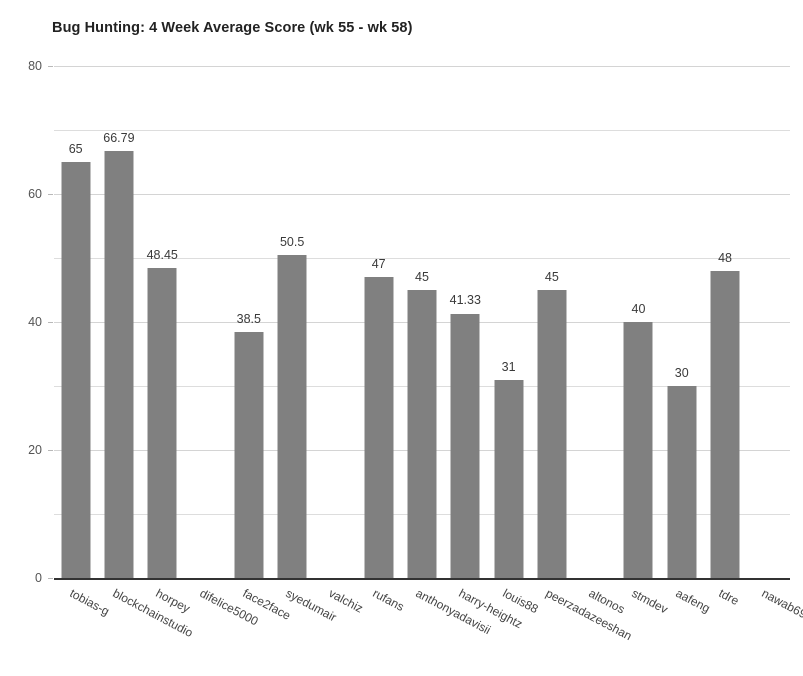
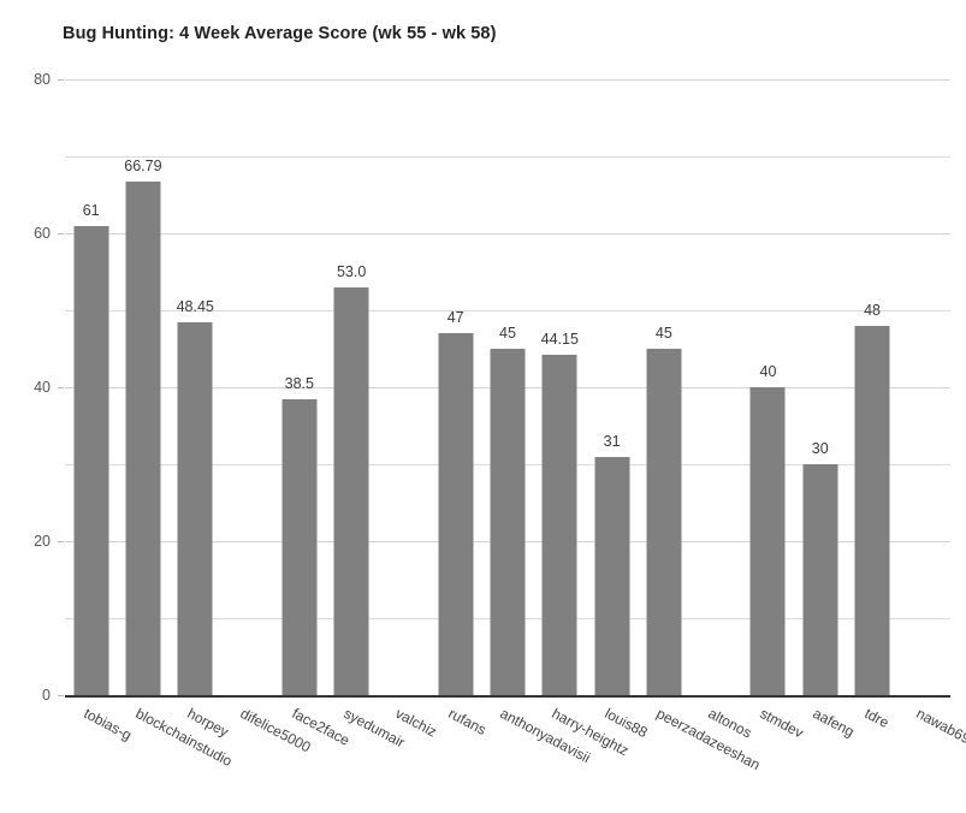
tobias-g: 65 -> 61
syedumair: 50.5 -> 53.0
harry-heightz: 41.33 -> 44.15
